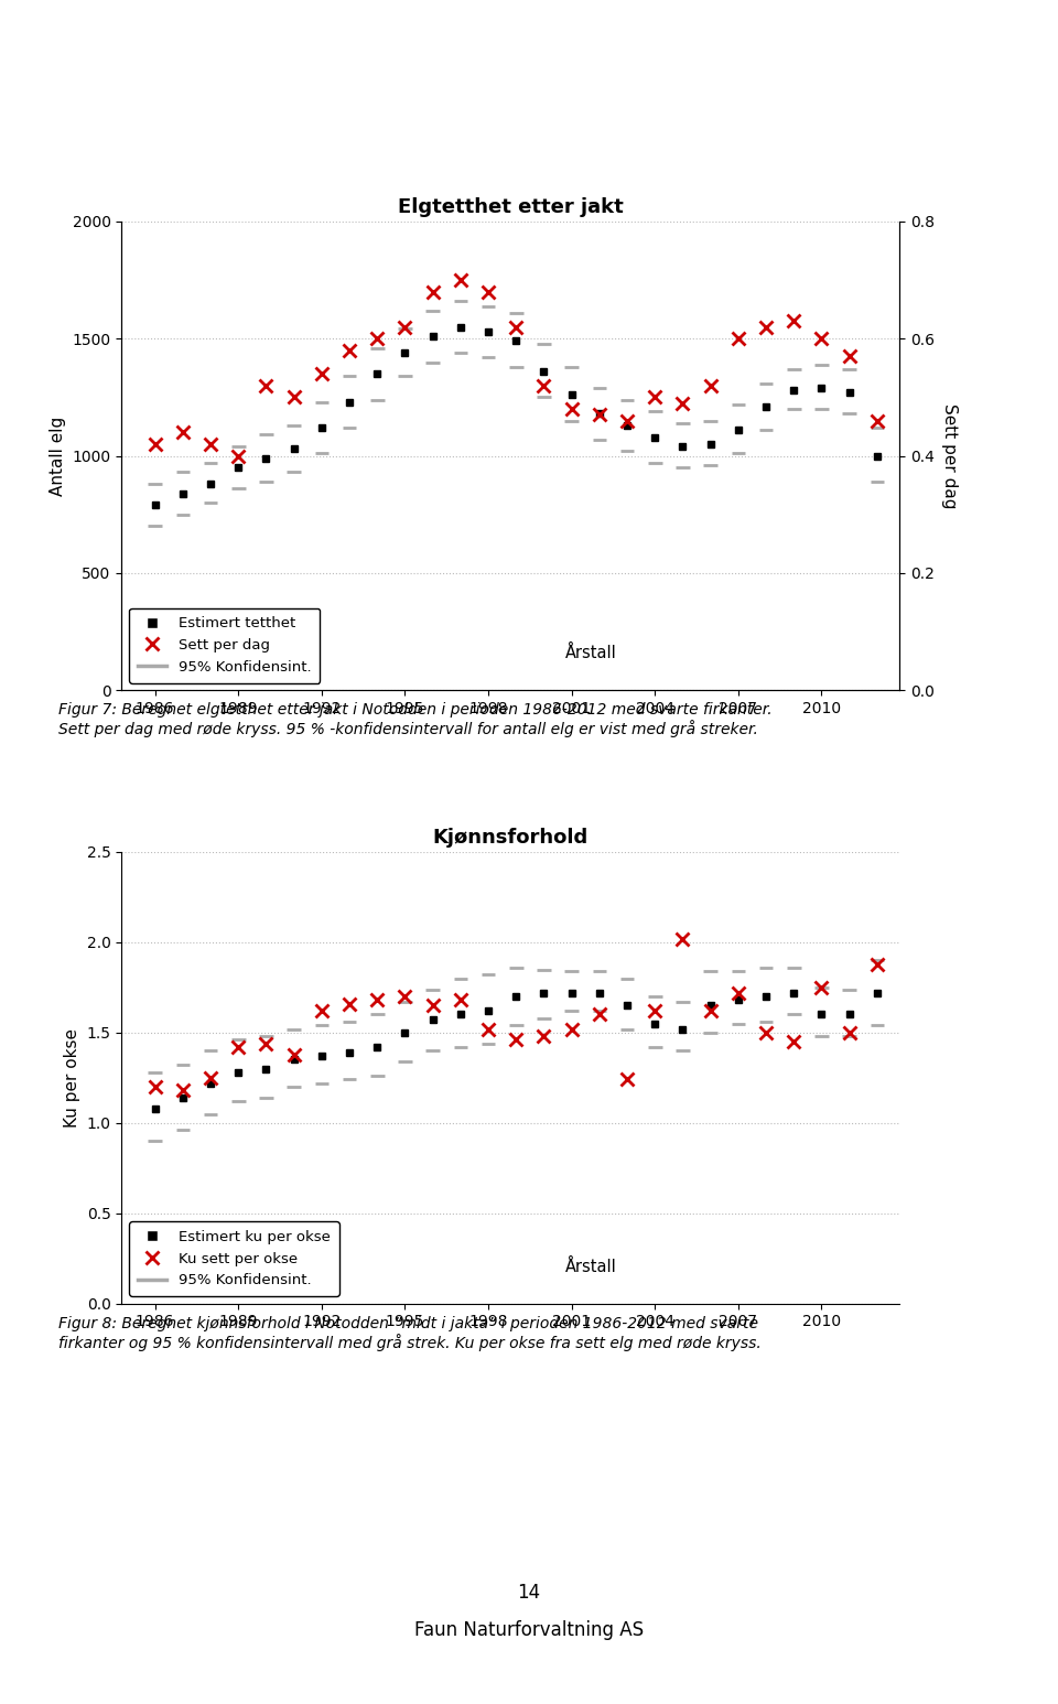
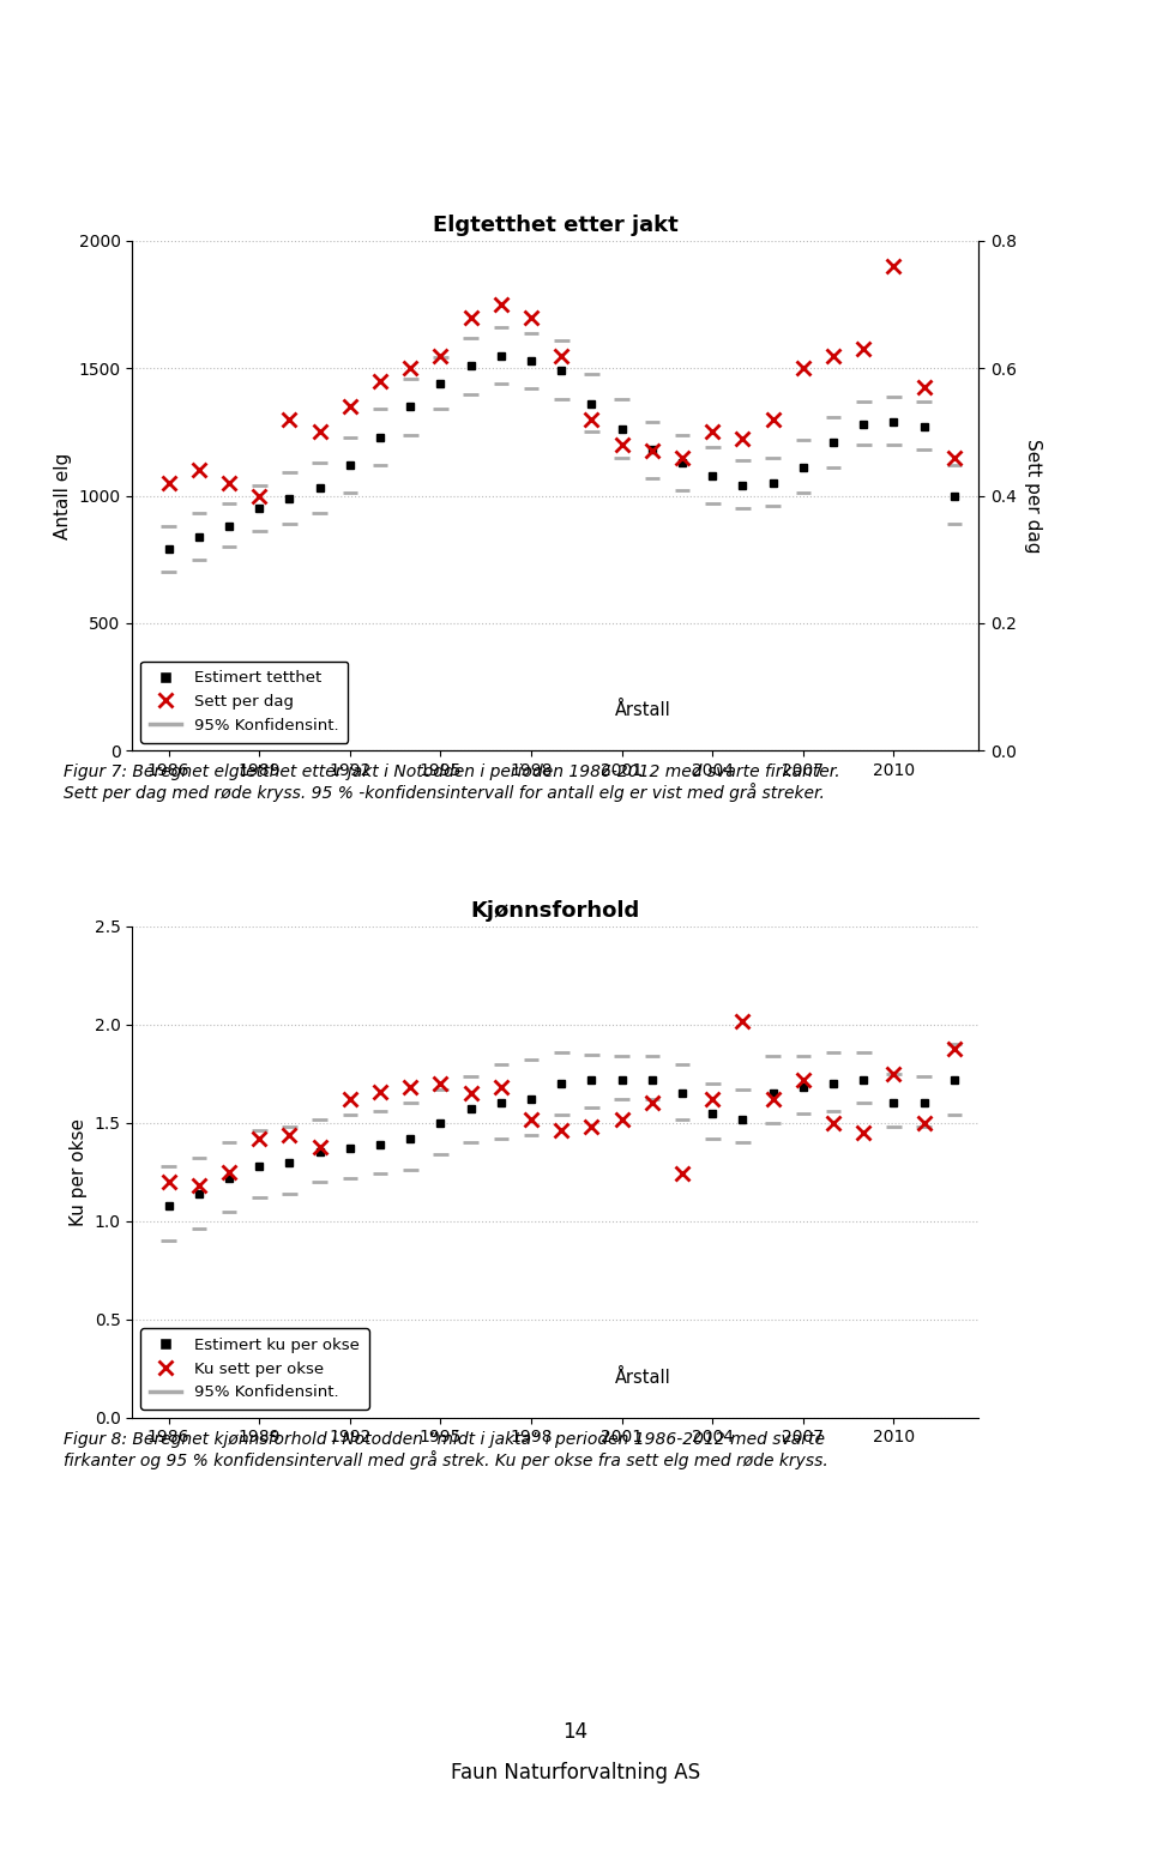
Elgtetthet etter jakt/Sett per dag/2010: 0.60 -> 0.76
